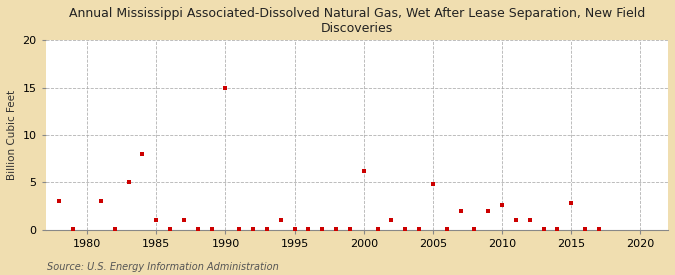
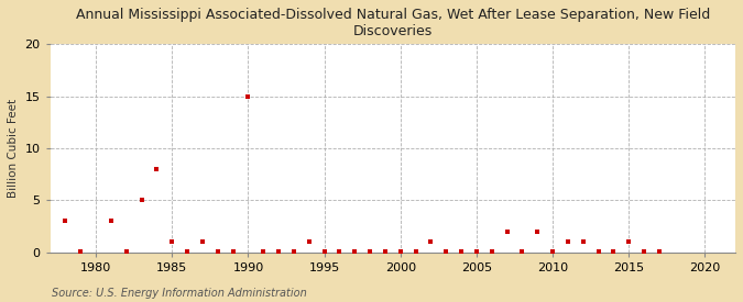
2000: 6.2 -> 0.1
2005: 4.8 -> 0.1
2010: 2.6 -> 0.1
2015: 2.8 -> 1.0
